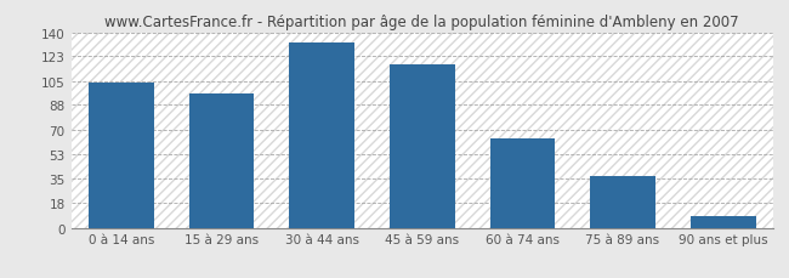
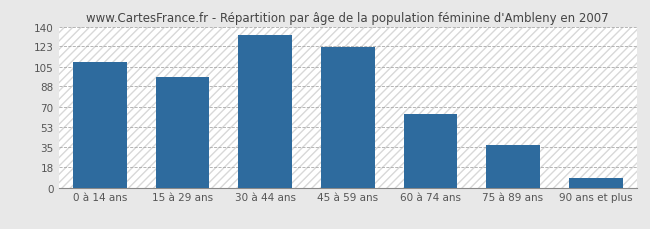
0 à 14 ans: 104 -> 109
45 à 59 ans: 117 -> 122
